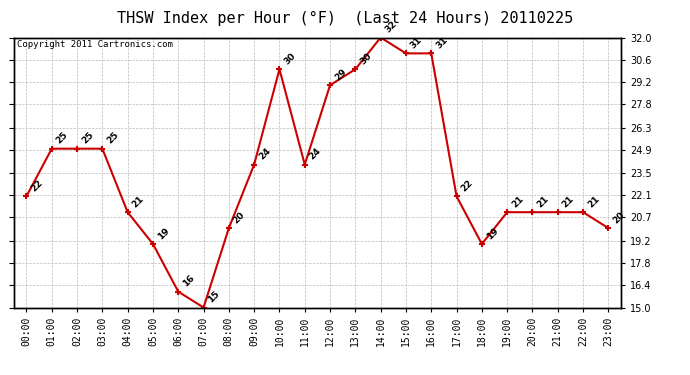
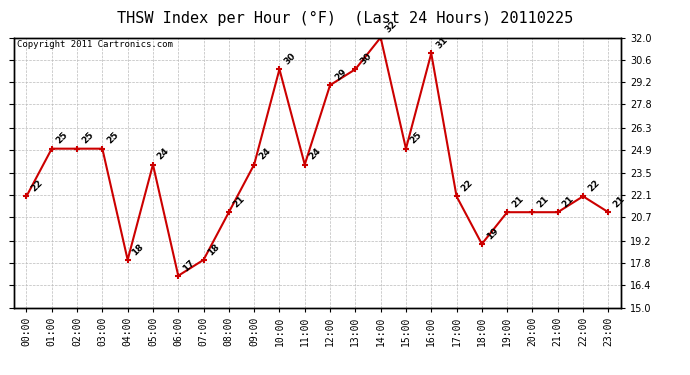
04:00: 21 -> 18
05:00: 19 -> 24
06:00: 16 -> 17
07:00: 15 -> 18
08:00: 20 -> 21
15:00: 31 -> 25
22:00: 21 -> 22
23:00: 20 -> 21
